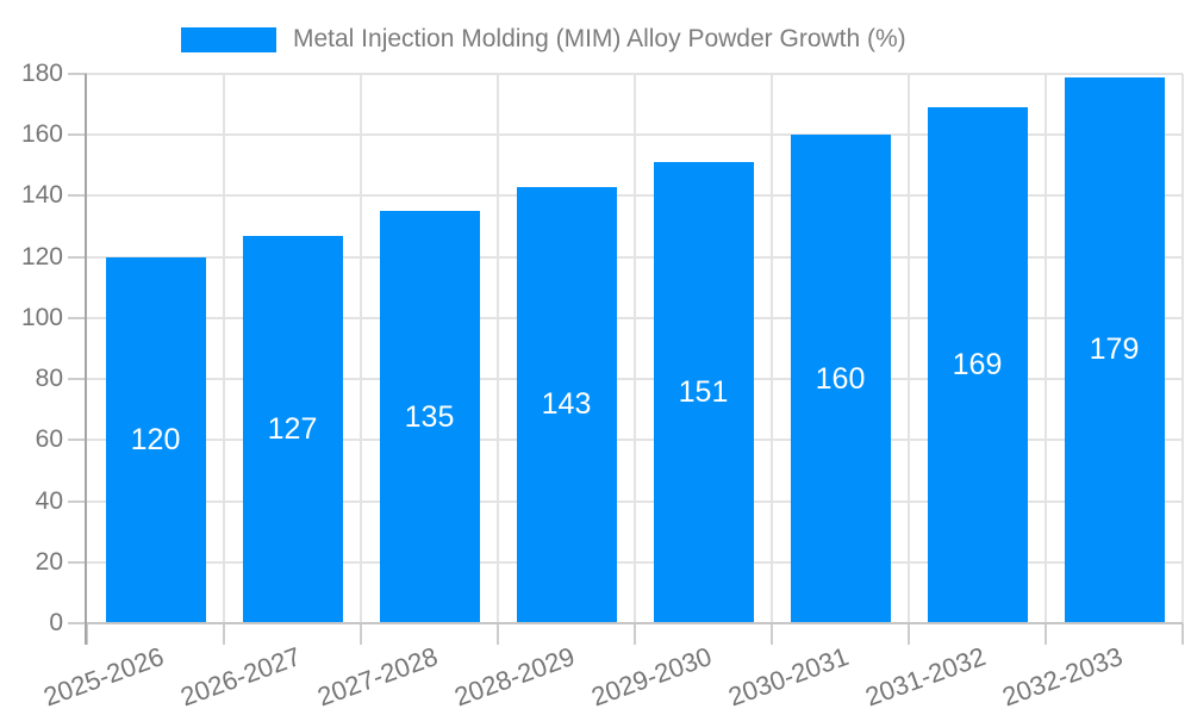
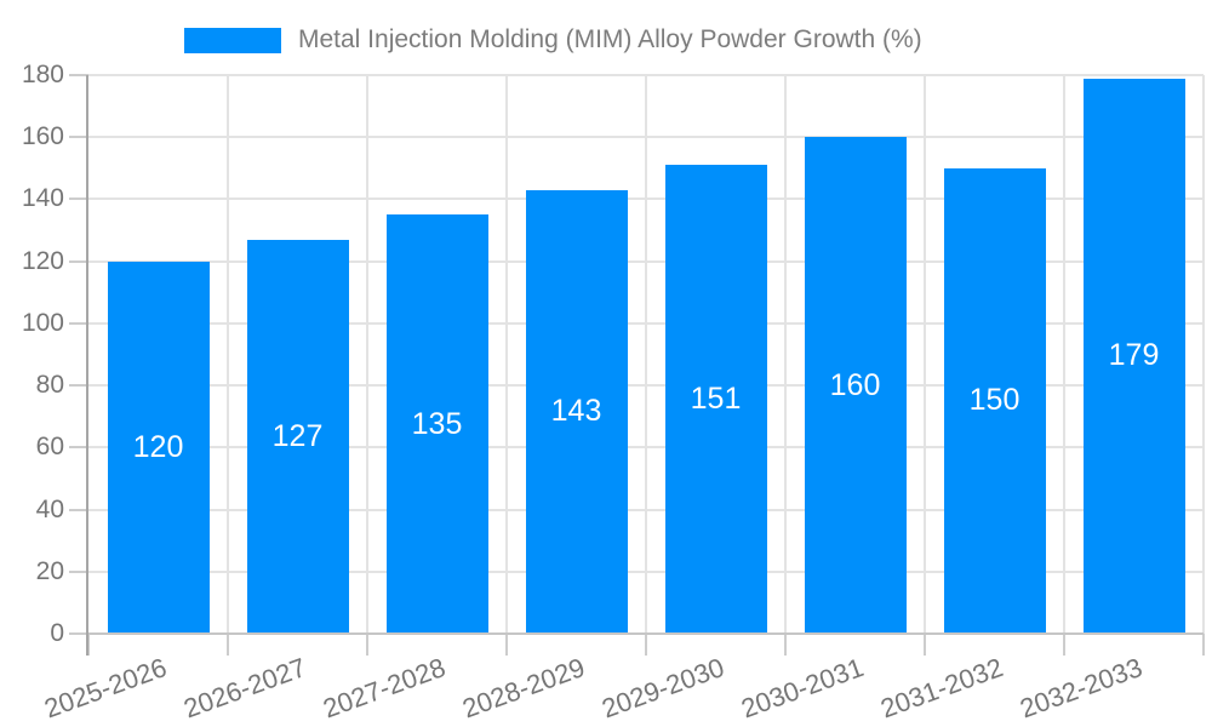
2031-2032: 169 -> 150
